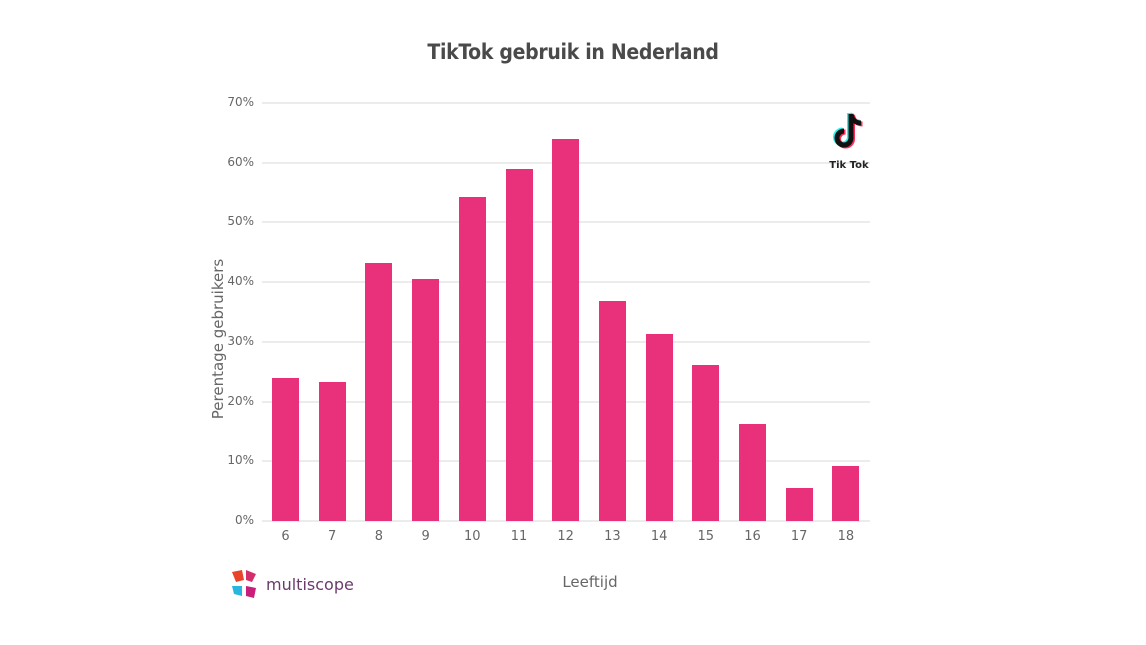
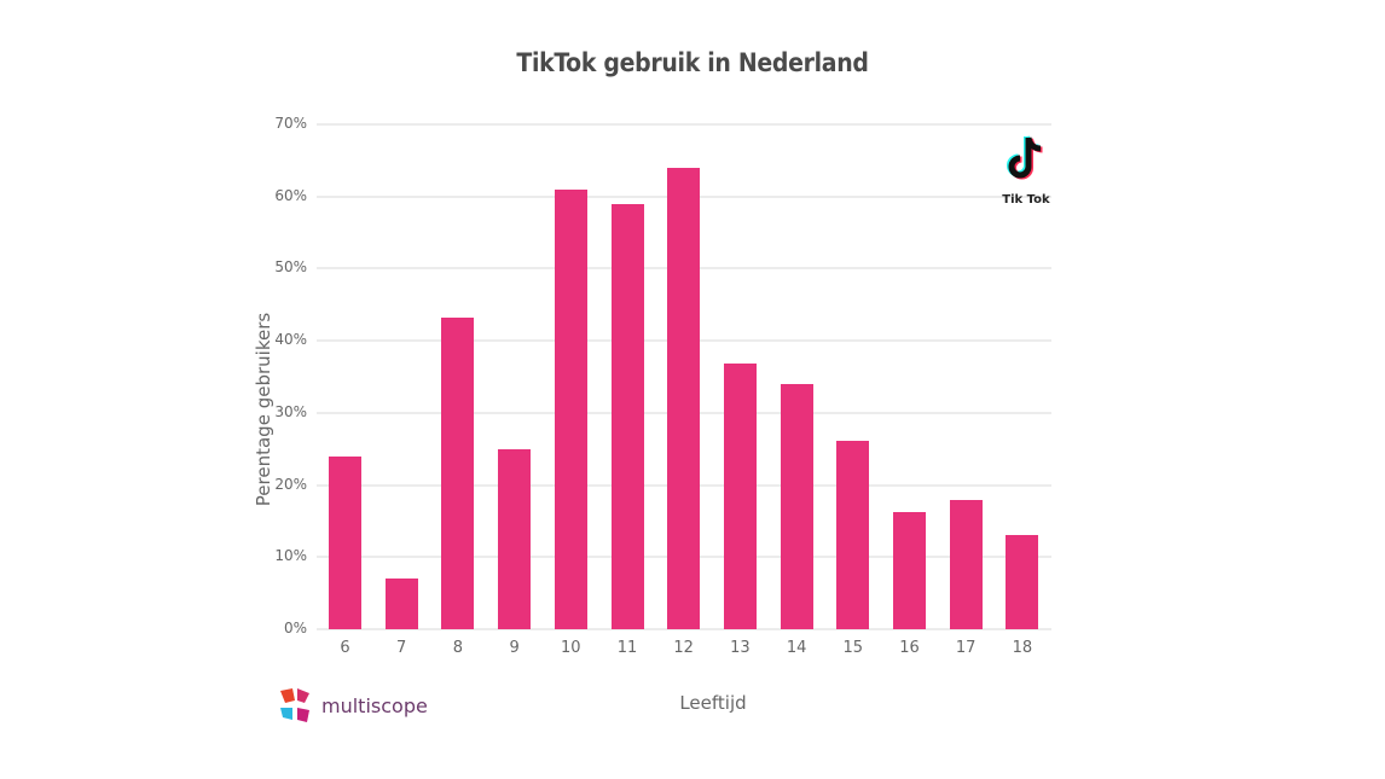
7: 23% -> 7%
9: 40% -> 25%
10: 54% -> 61%
14: 31% -> 34%
17: 6% -> 18%
18: 9% -> 13%
